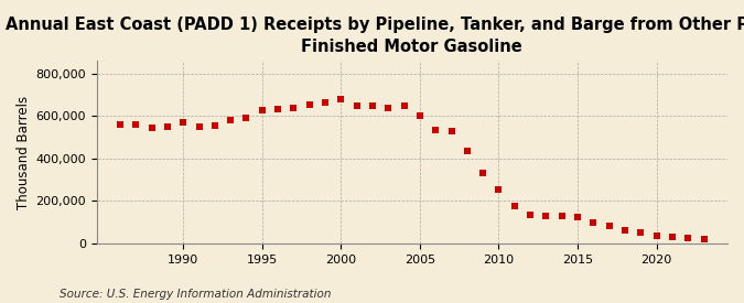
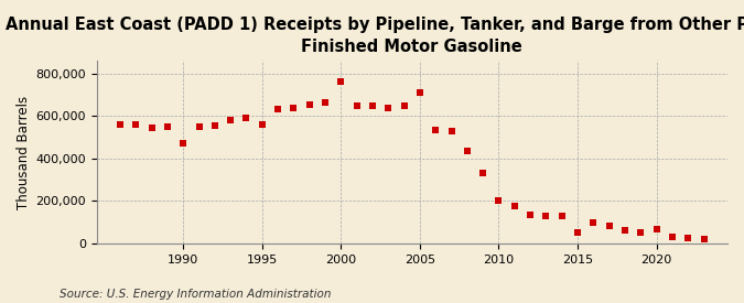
1990: 570,000 -> 470,000
1995: 630,000 -> 560,000
2000: 680,000 -> 760,000
2005: 600,000 -> 710,000
2010: 260,000 -> 200,000
2015: 120,000 -> 50,000
2020: 40,000 -> 70,000
